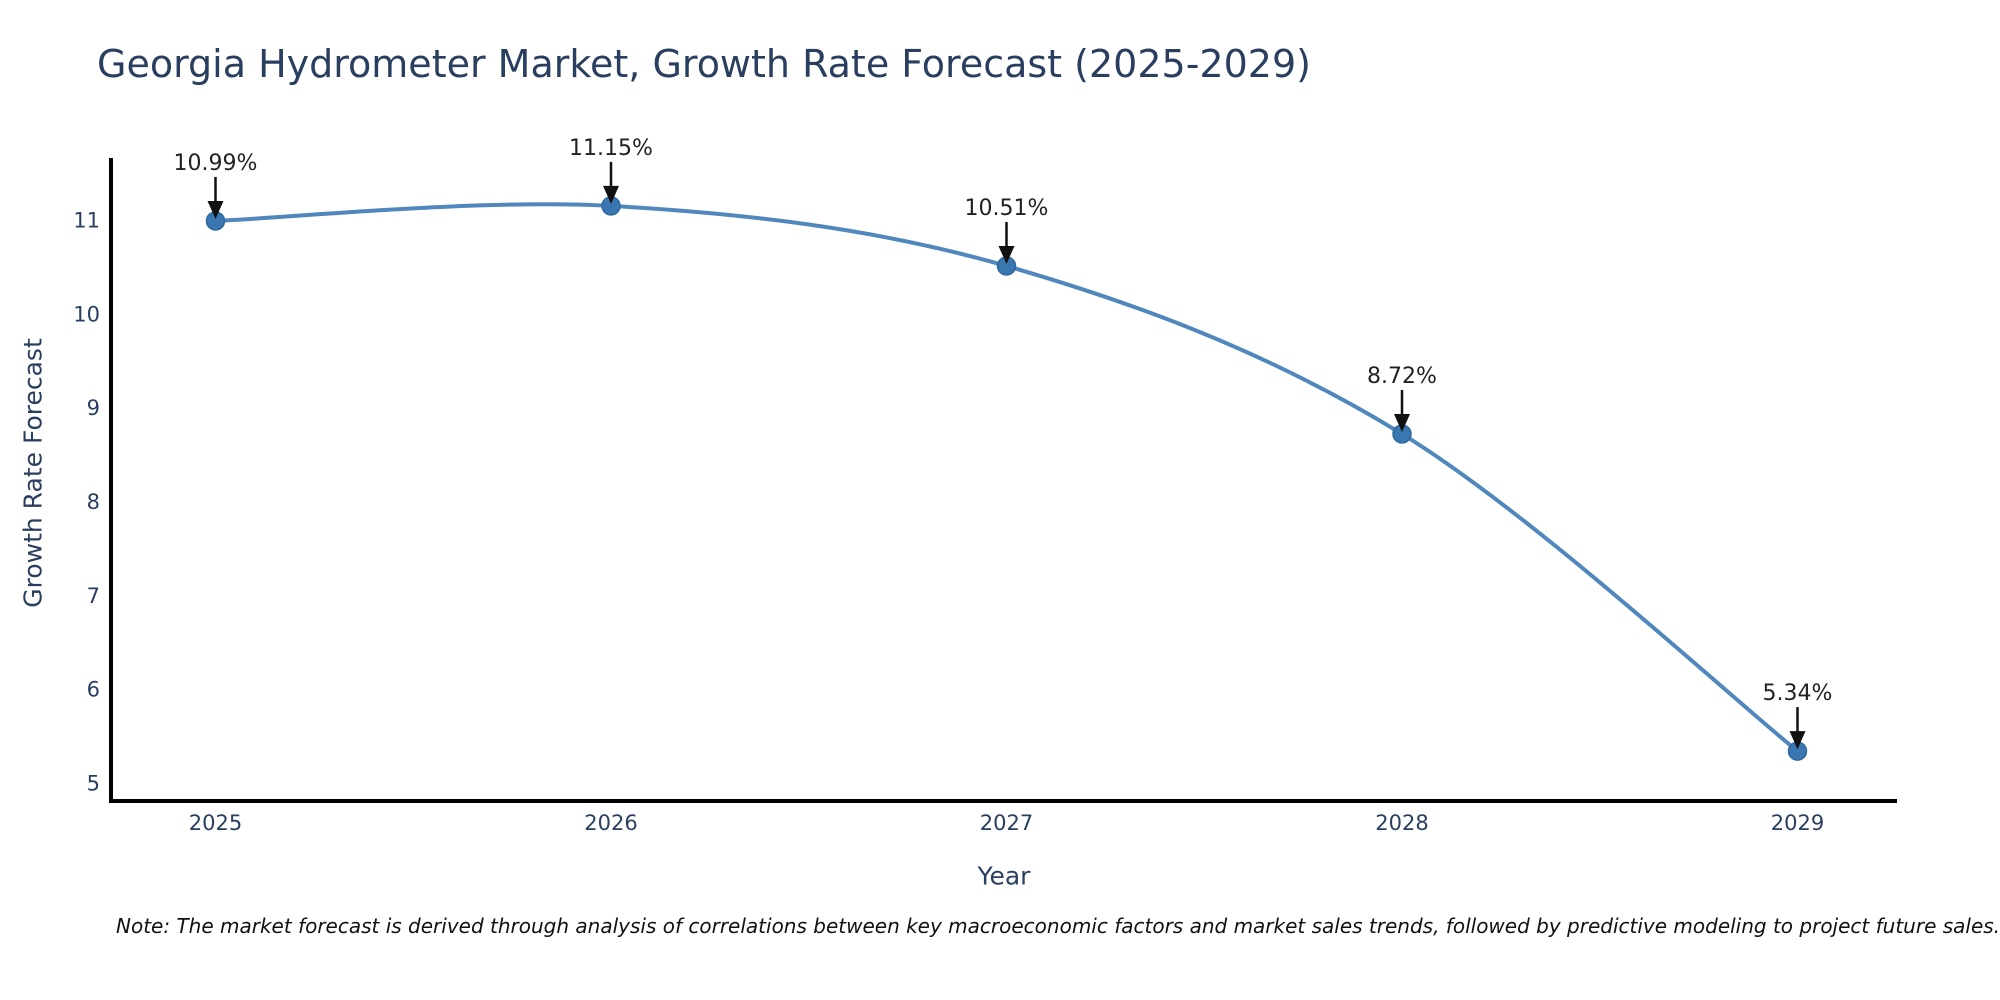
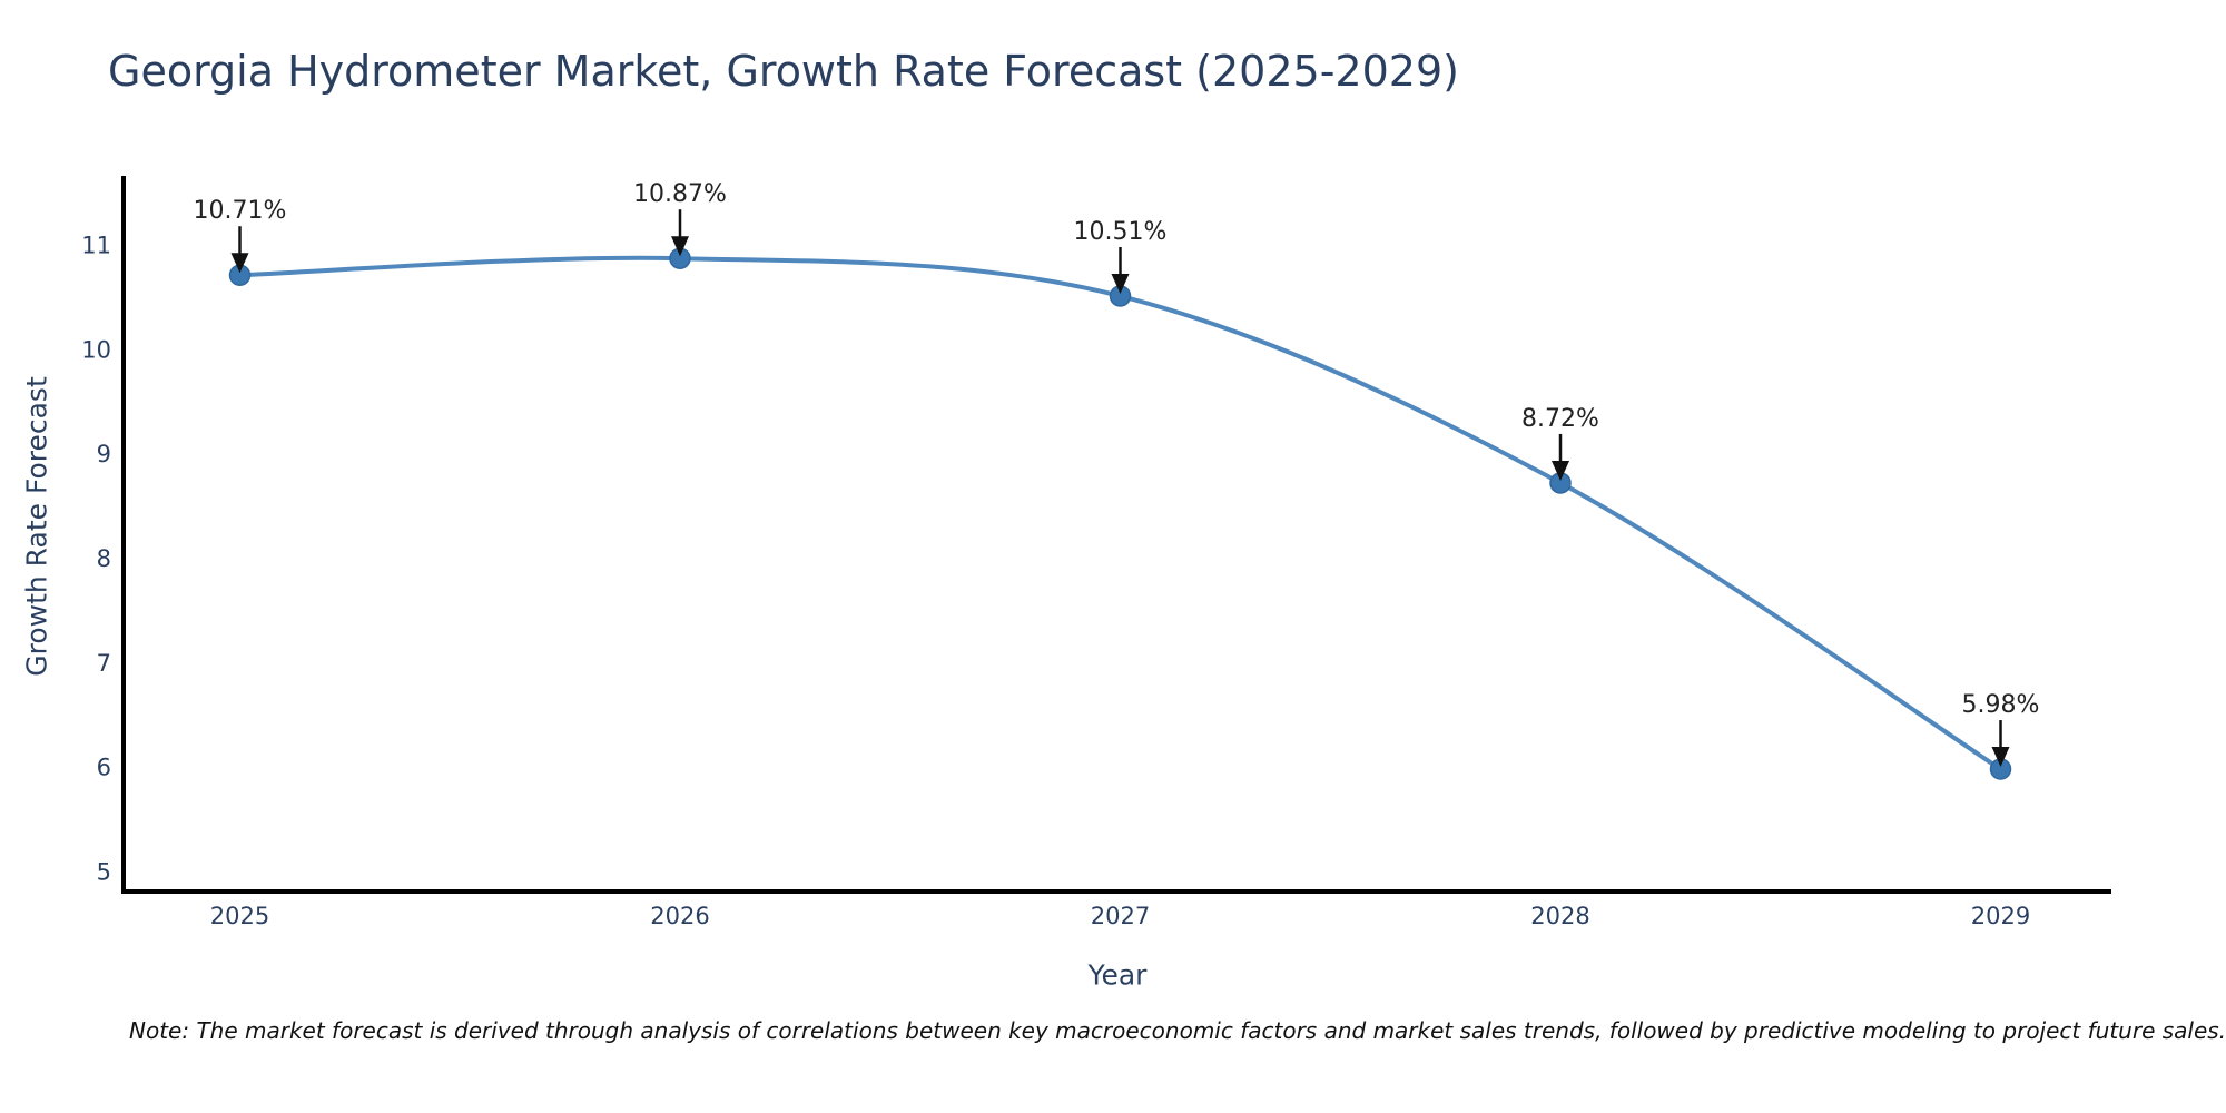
2025: 10.99% -> 10.71%
2026: 11.15% -> 10.87%
2029: 5.34% -> 5.98%
